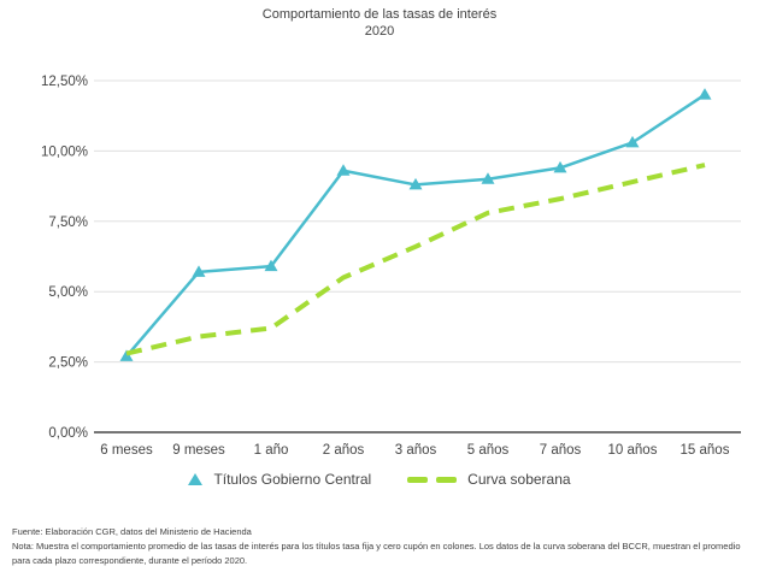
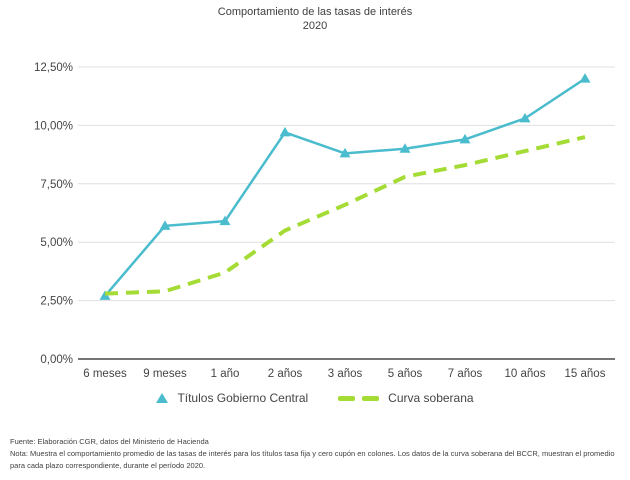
Curva soberana/9 meses: 3,4% -> 2,9%
Títulos Gobierno Central/2 años: 9,3% -> 9,7%
